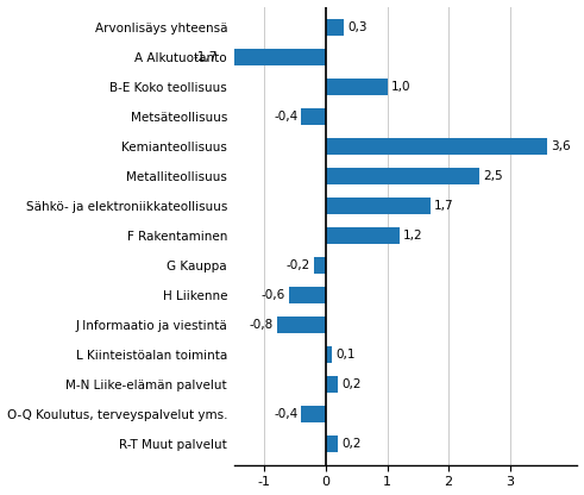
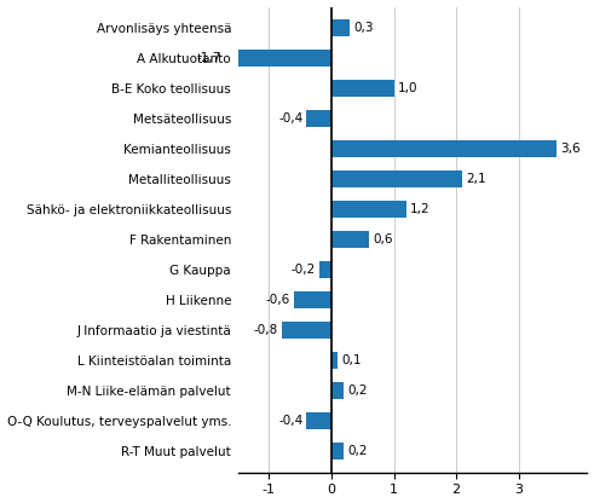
Metalliteollisuus: 2,5 -> 2,1
Sähkö- ja elektroniikkateollisuus: 1,7 -> 1,2
F Rakentaminen: 1,2 -> 0,6
